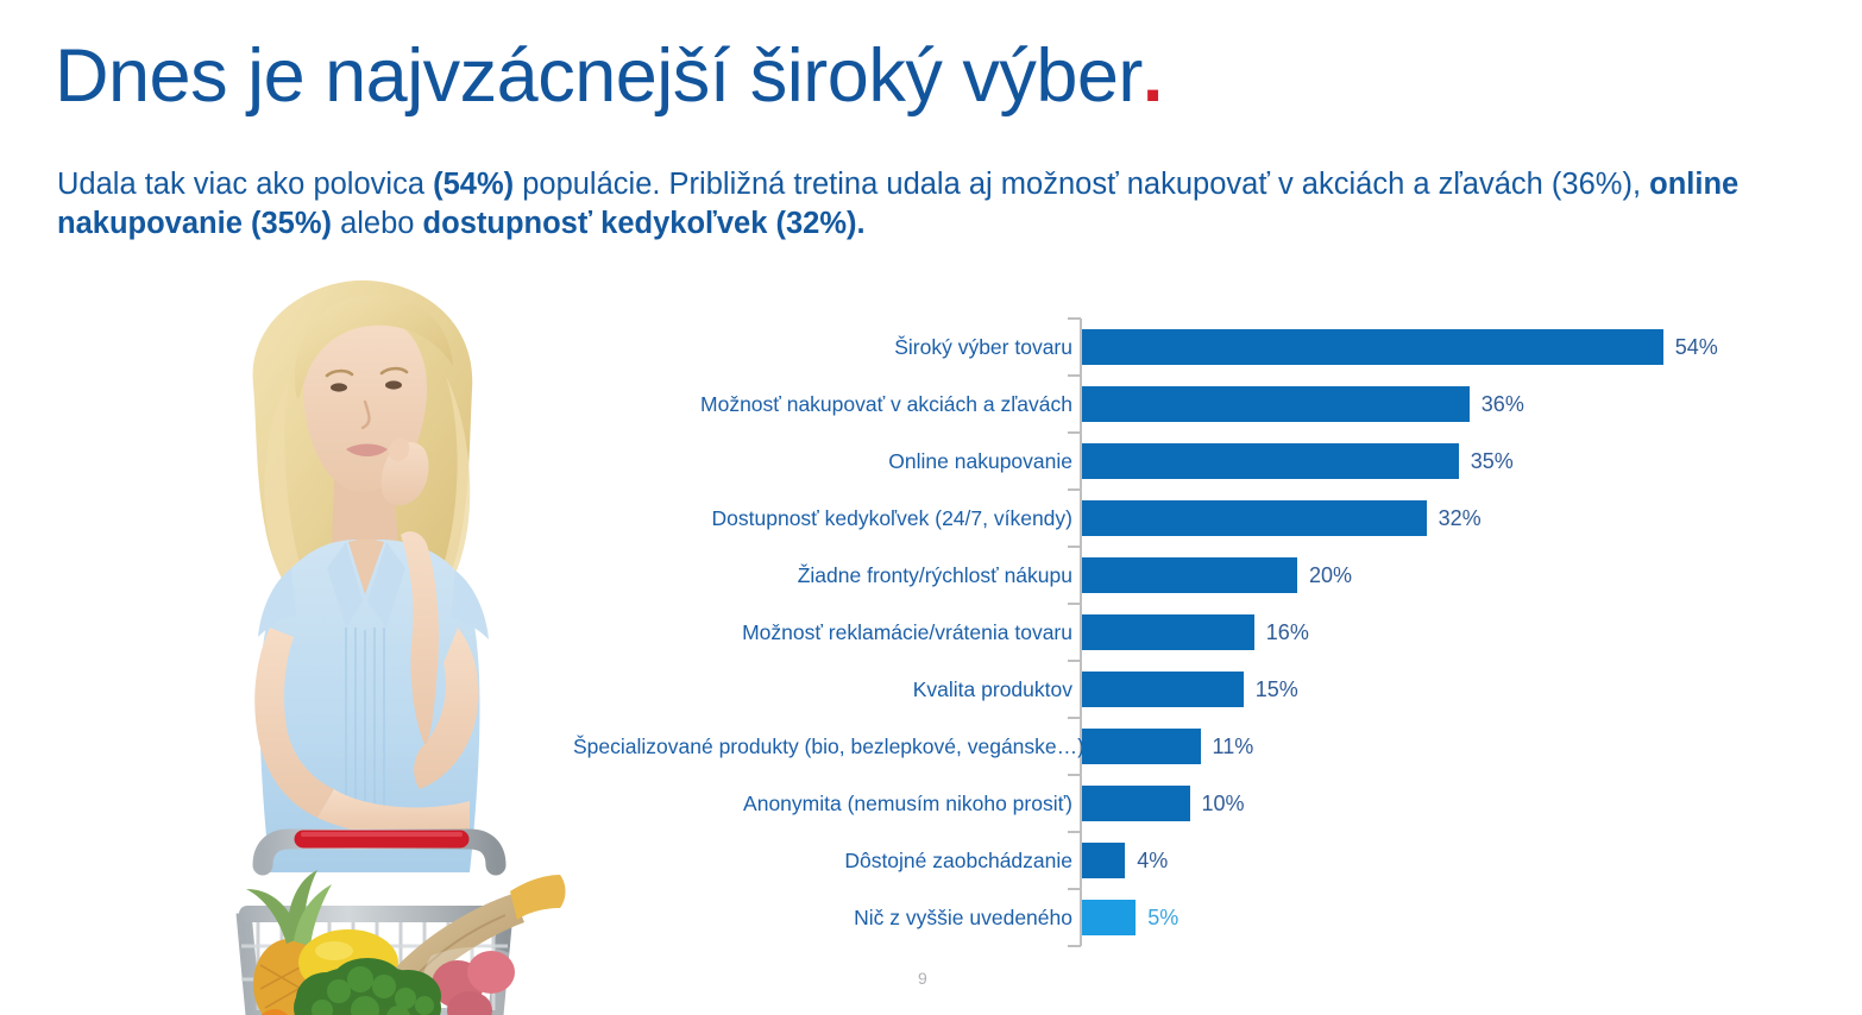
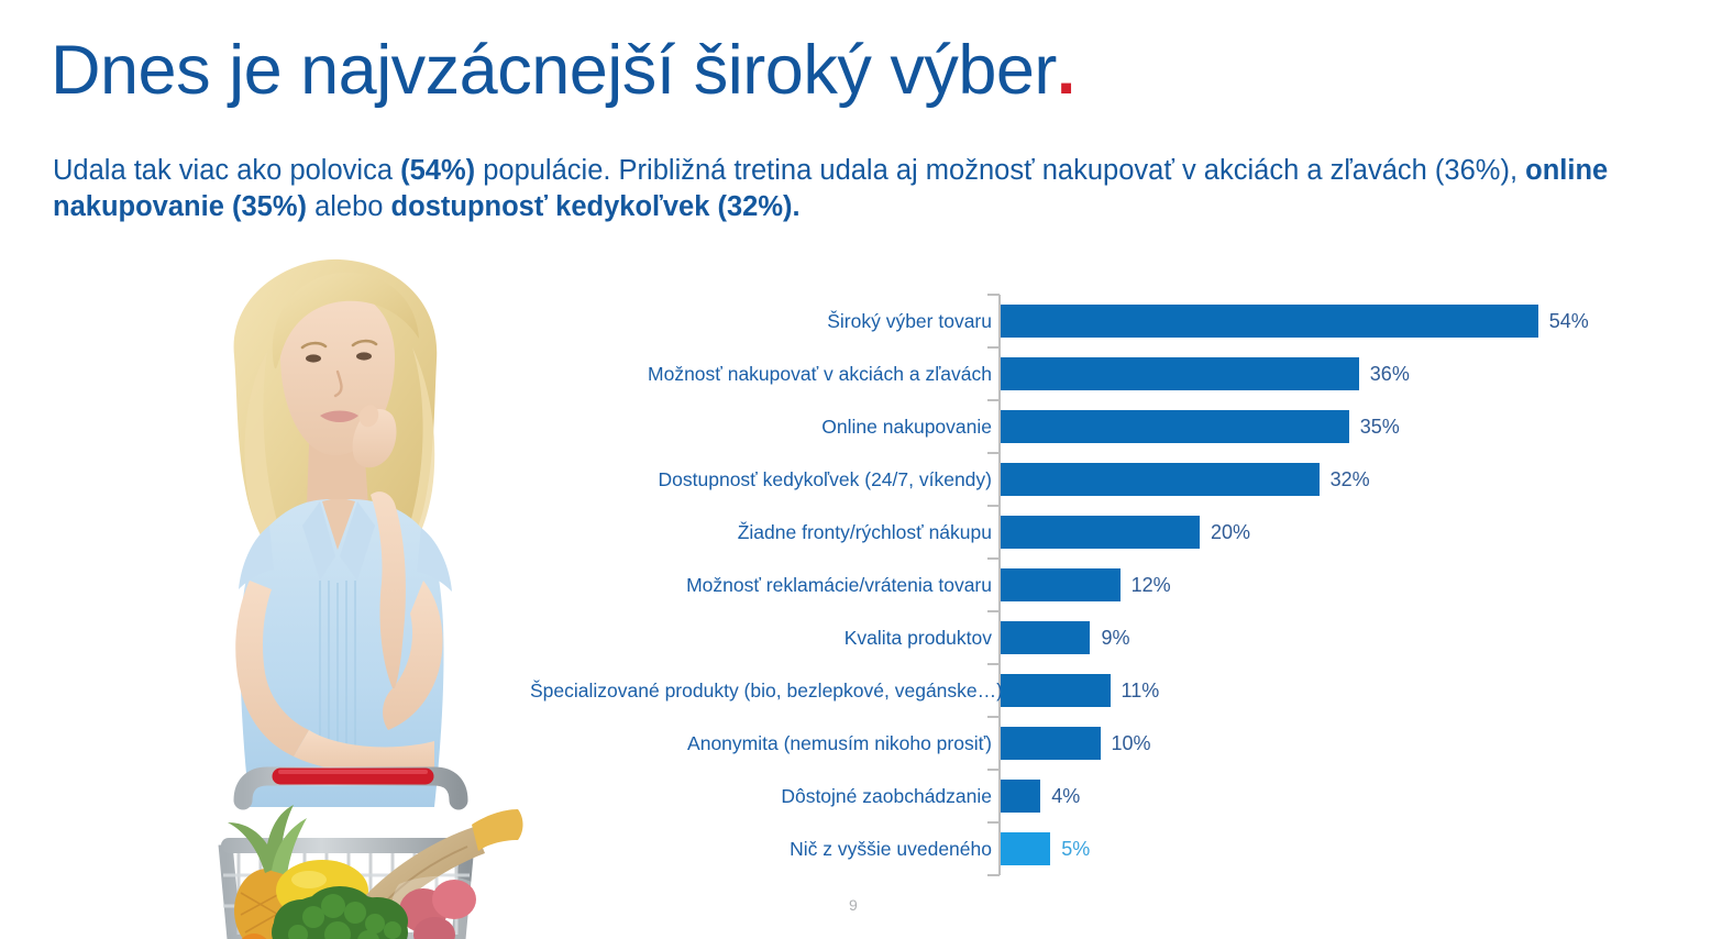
Možnosť reklamácie/vrátenia tovaru: 16% -> 12%
Kvalita produktov: 15% -> 9%
